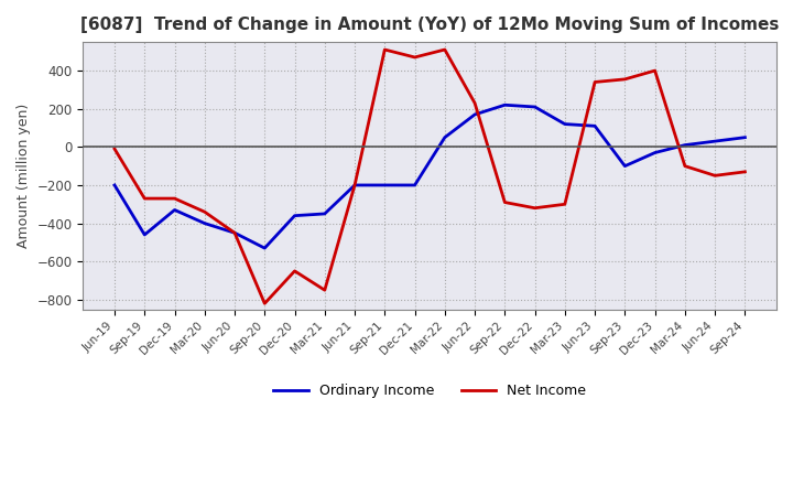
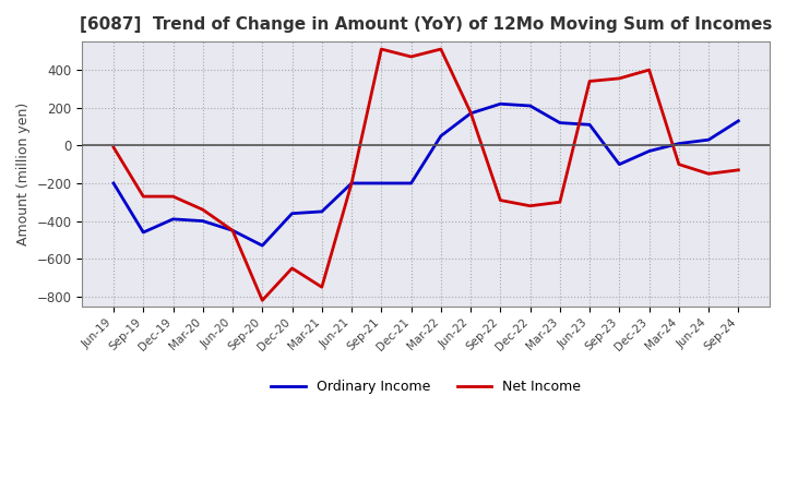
Ordinary Income/Dec-19: -330 -> -390
Net Income/Jun-22: 230 -> 180
Ordinary Income/Sep-24: 50 -> 130
